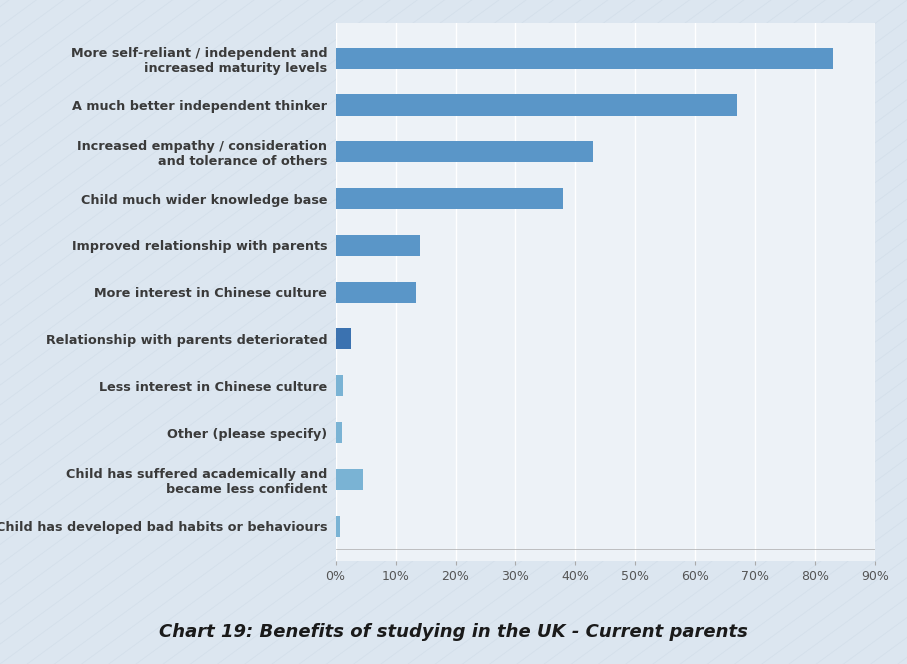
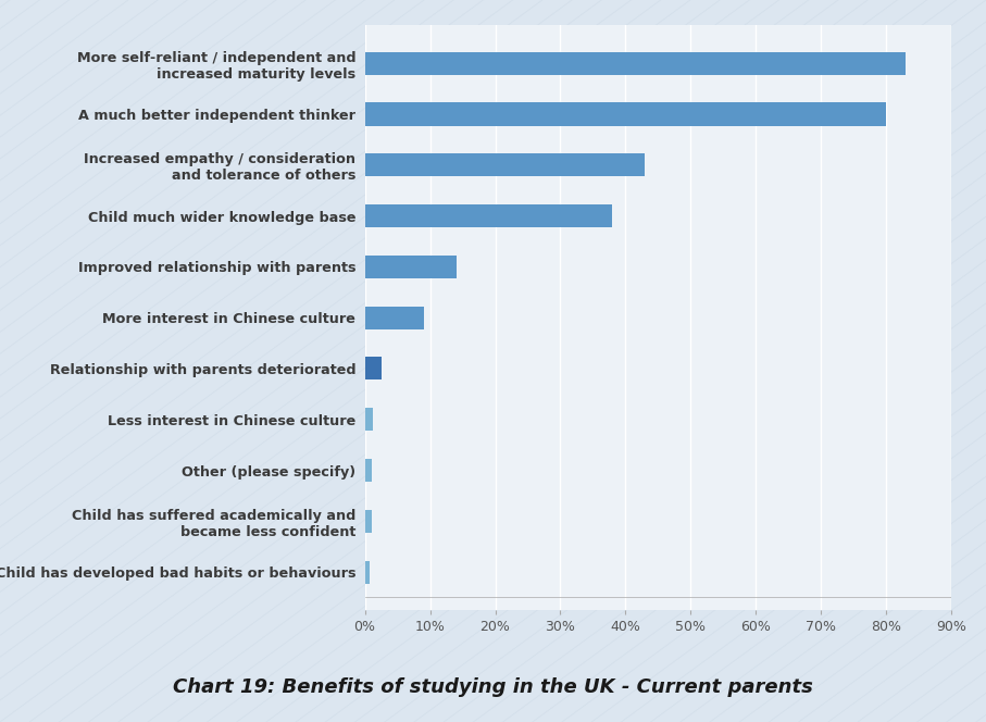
A much better independent thinker: 67.0% -> 80.0%
More interest in Chinese culture: 13.4% -> 9.0%
Child has suffered academically and became less confident: 4.6% -> 1.0%
